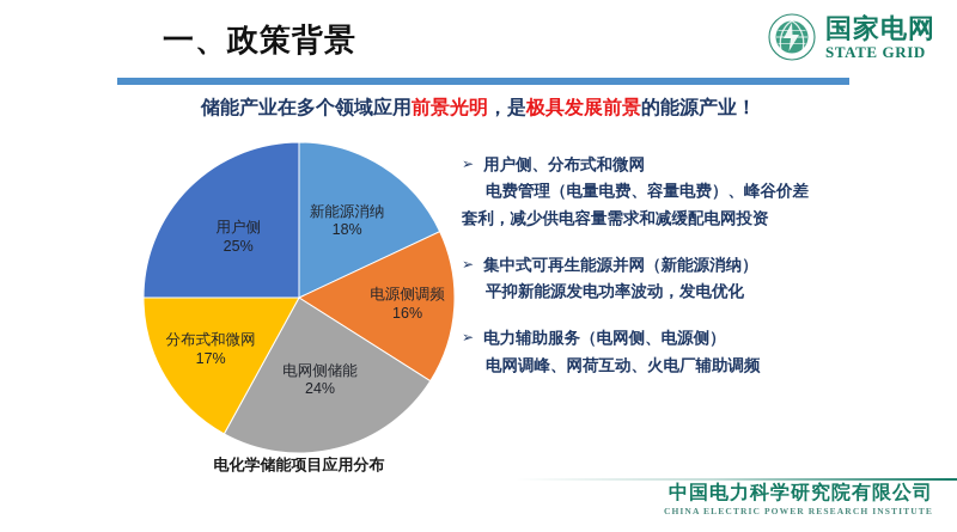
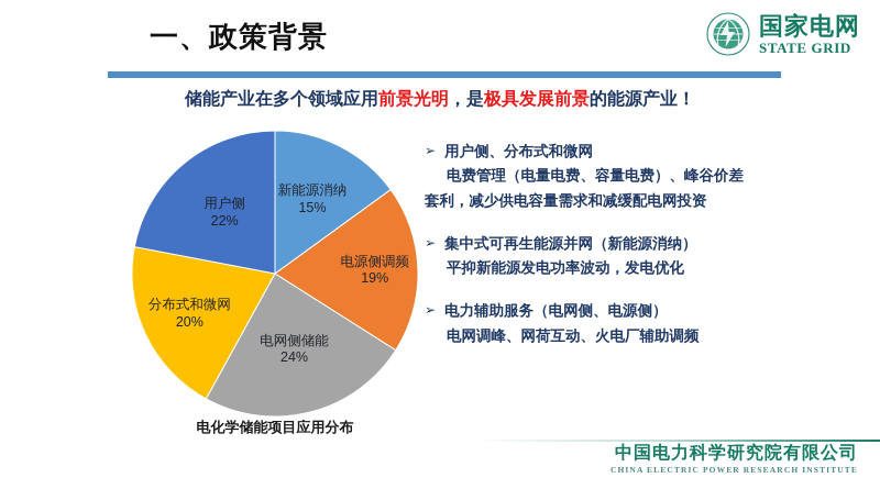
新能源消纳: 18% -> 15%
电源侧调频: 16% -> 19%
分布式和微网: 17% -> 20%
用户侧: 25% -> 22%
